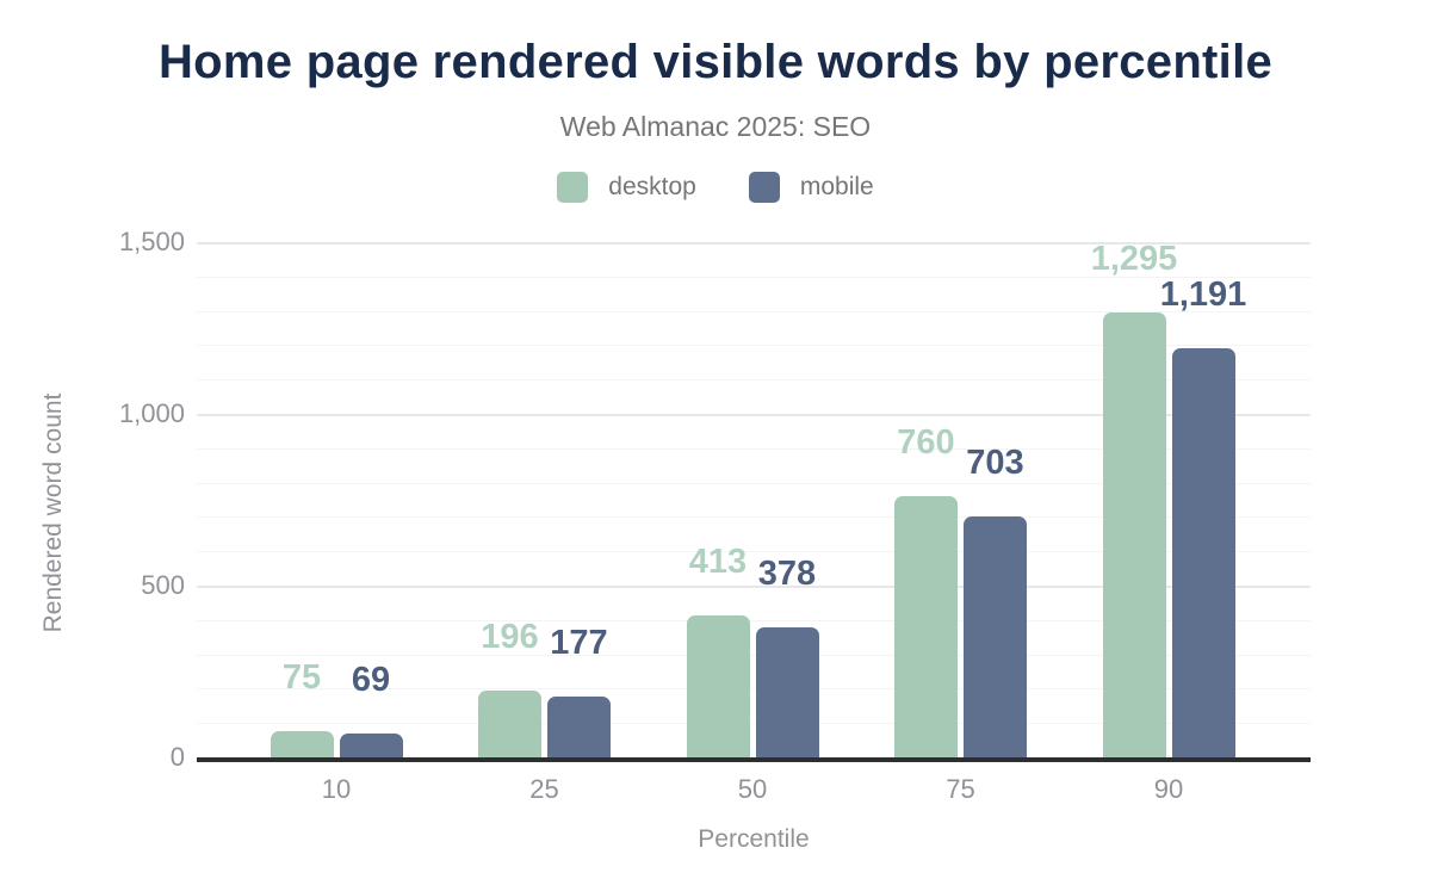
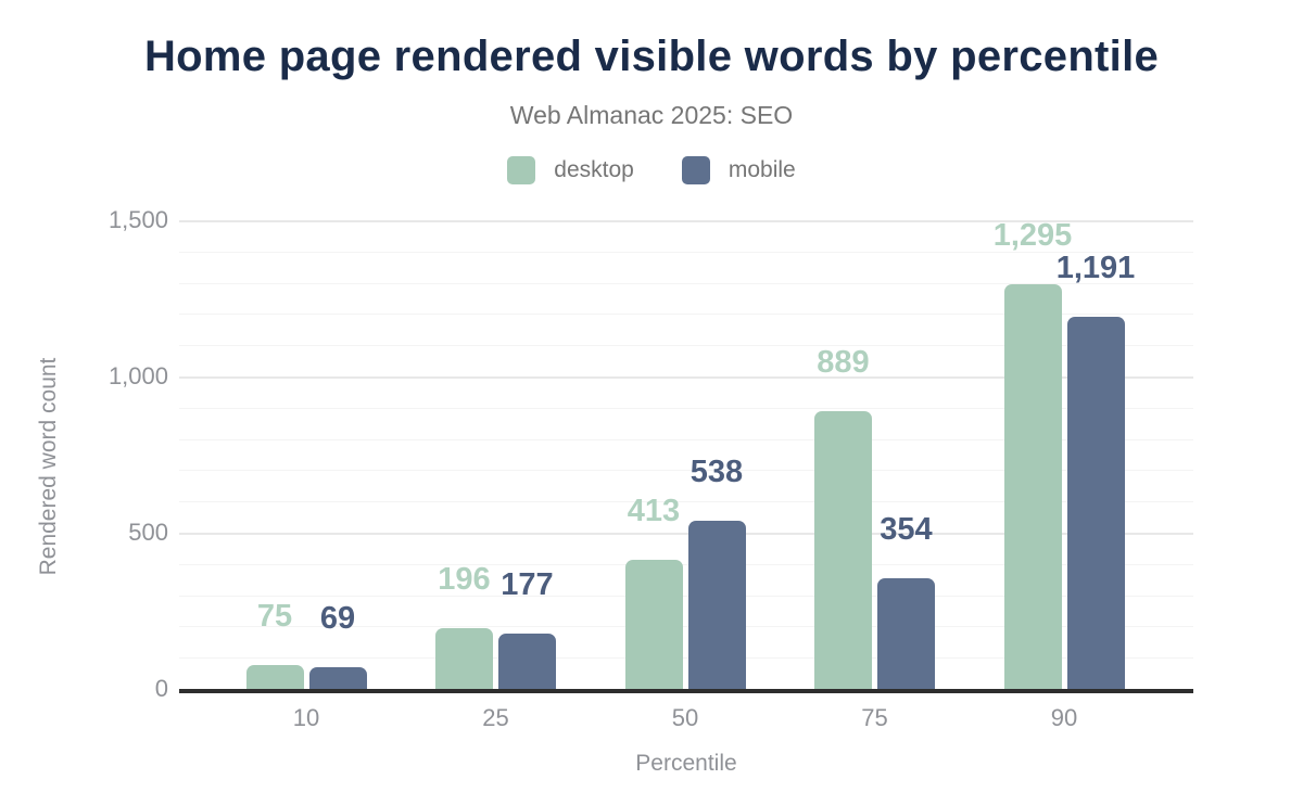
mobile/50: 378 -> 538
desktop/75: 760 -> 889
mobile/75: 703 -> 354
